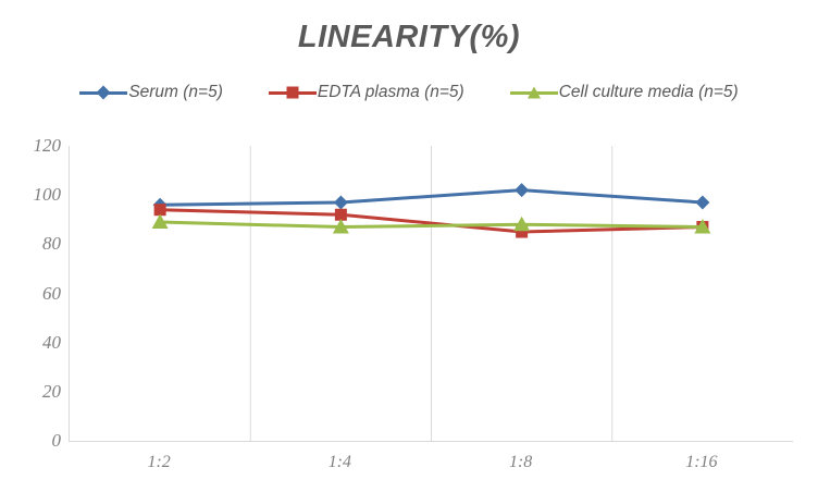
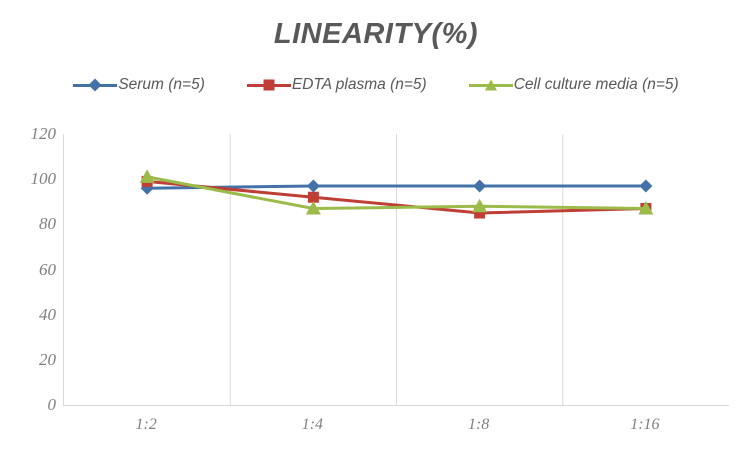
EDTA plasma (n=5)/1:2: 94 -> 99
Cell culture media (n=5)/1:2: 89 -> 101
Serum (n=5)/1:8: 102 -> 97
